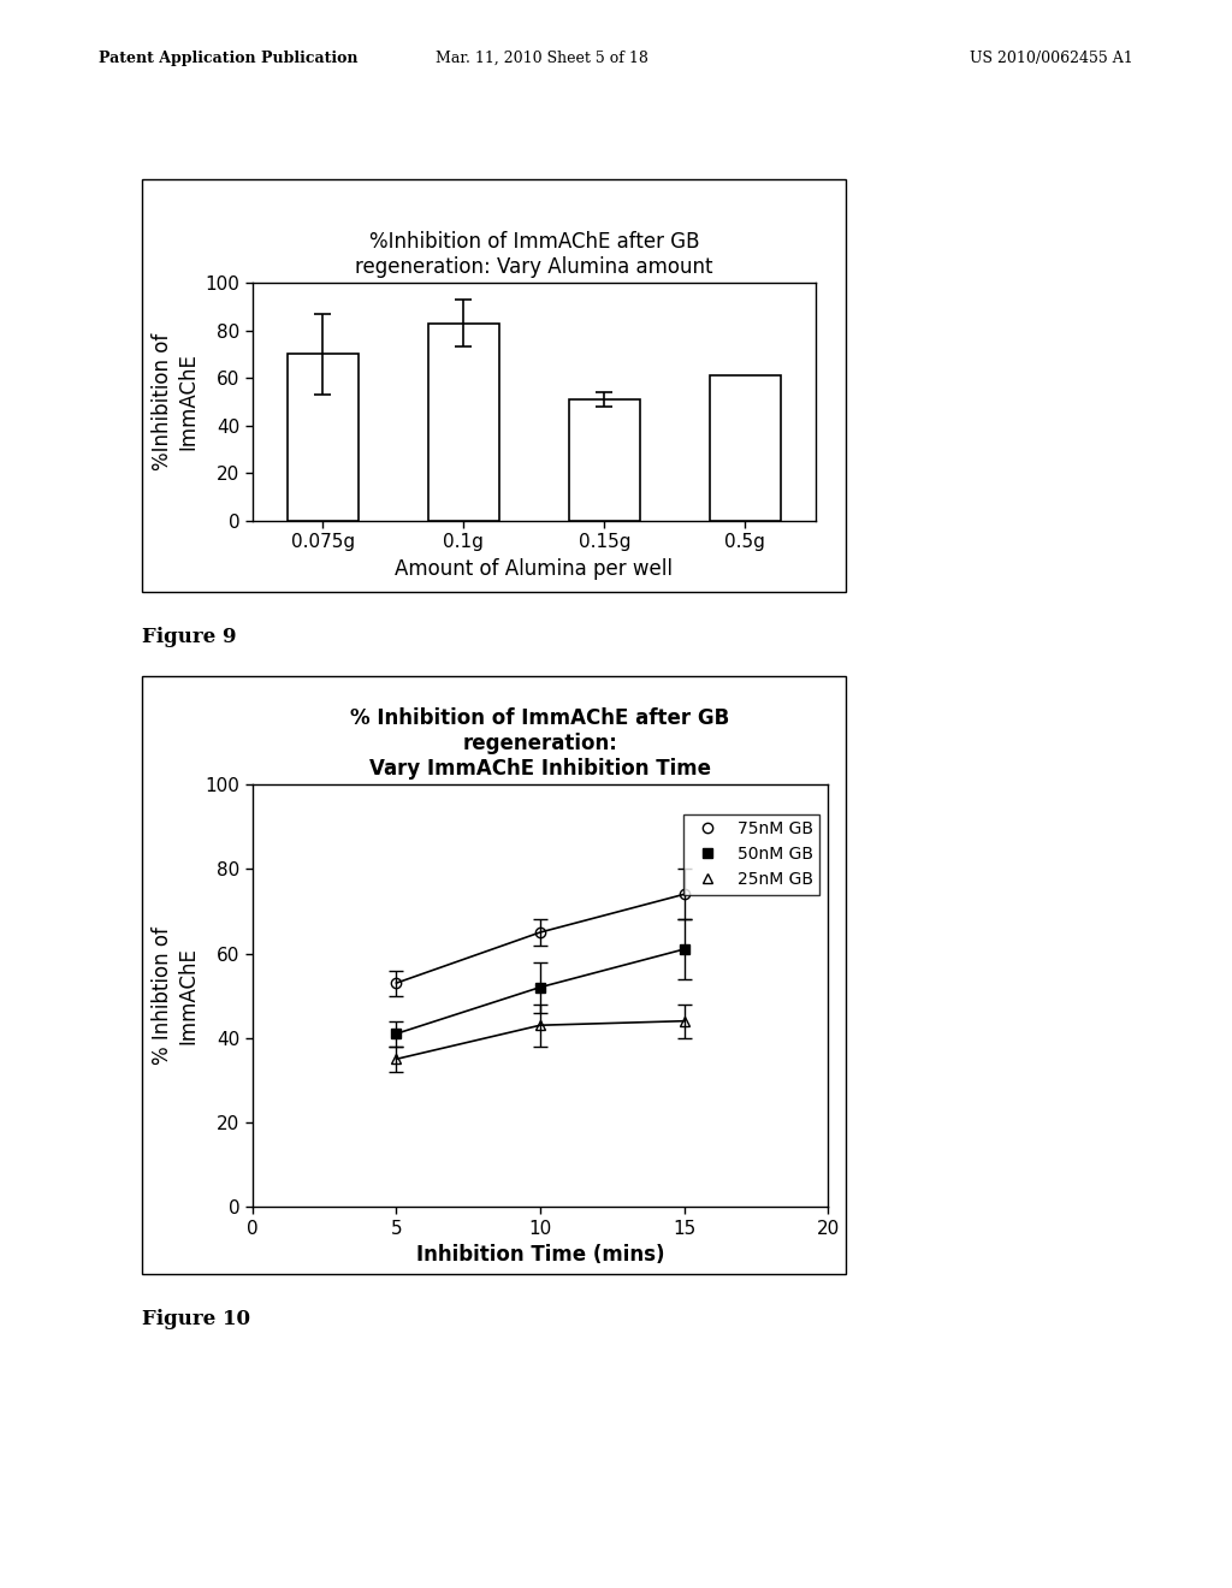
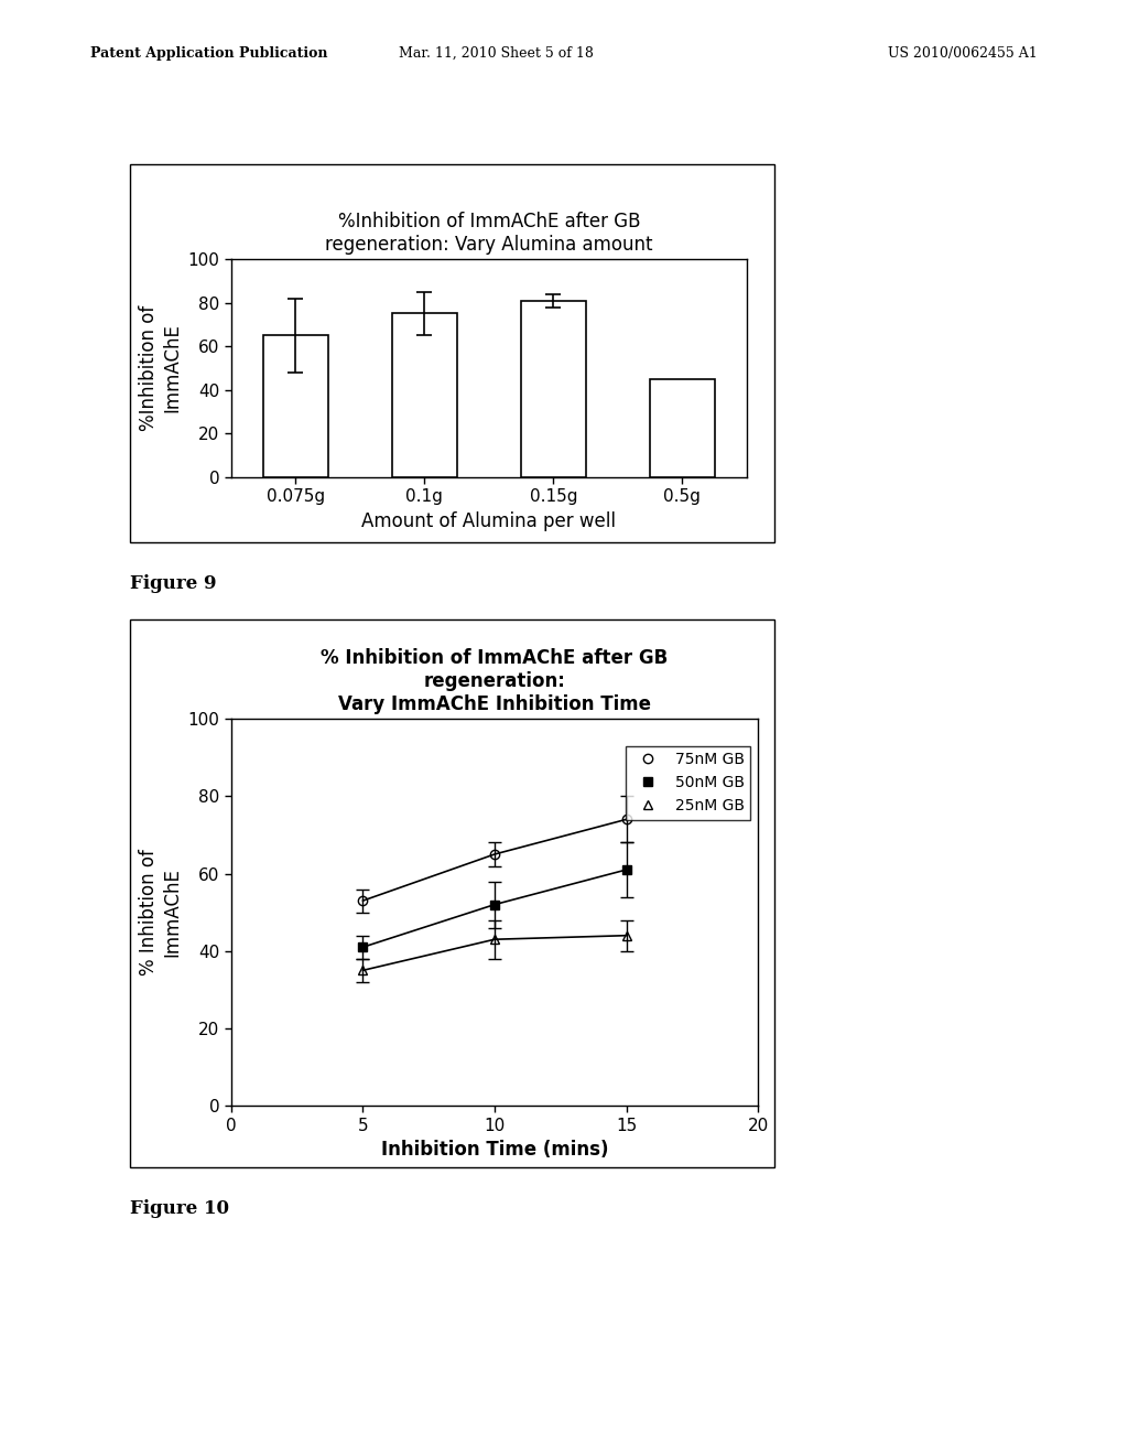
0.075g: 70 -> 65
0.1g: 83 -> 75
0.15g: 51 -> 81
0.5g: 61 -> 45
